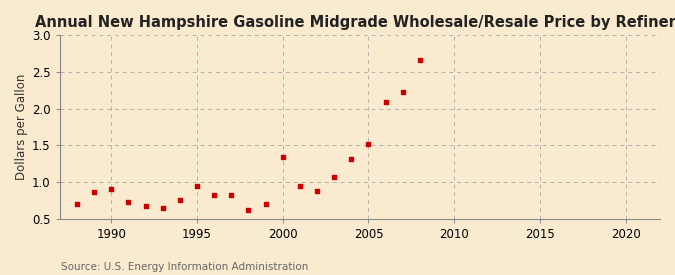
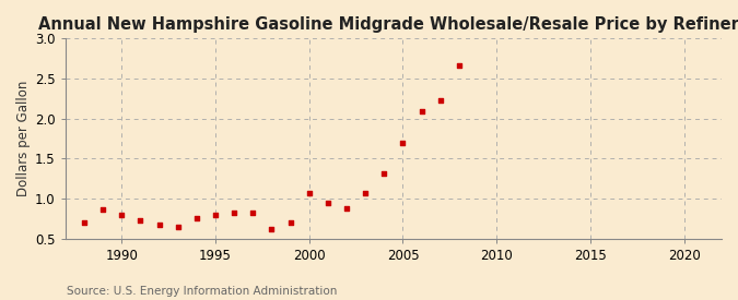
1990: 0.90 -> 0.80
1995: 0.94 -> 0.80
2000: 1.34 -> 1.07
2005: 1.52 -> 1.69
